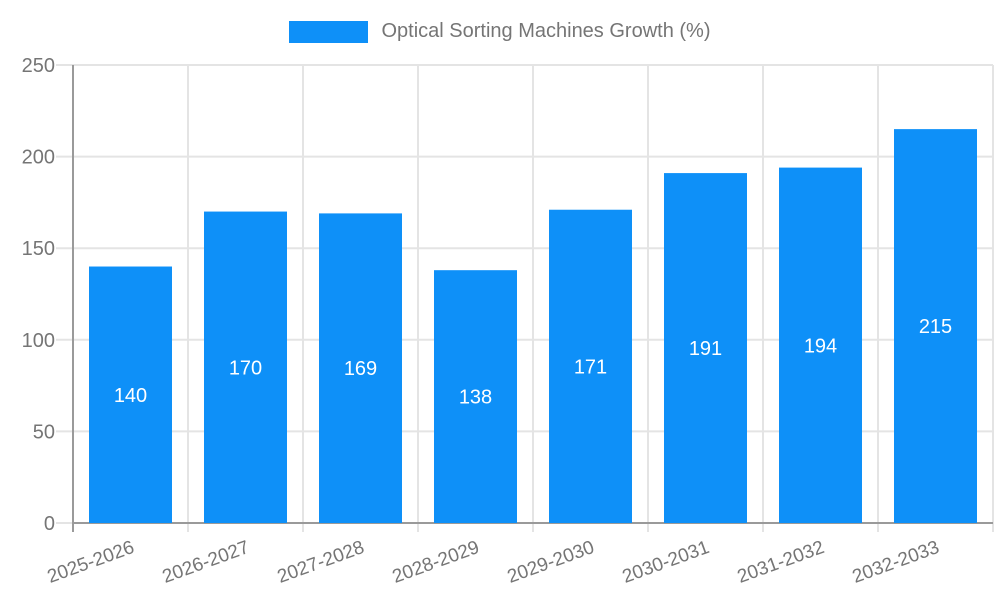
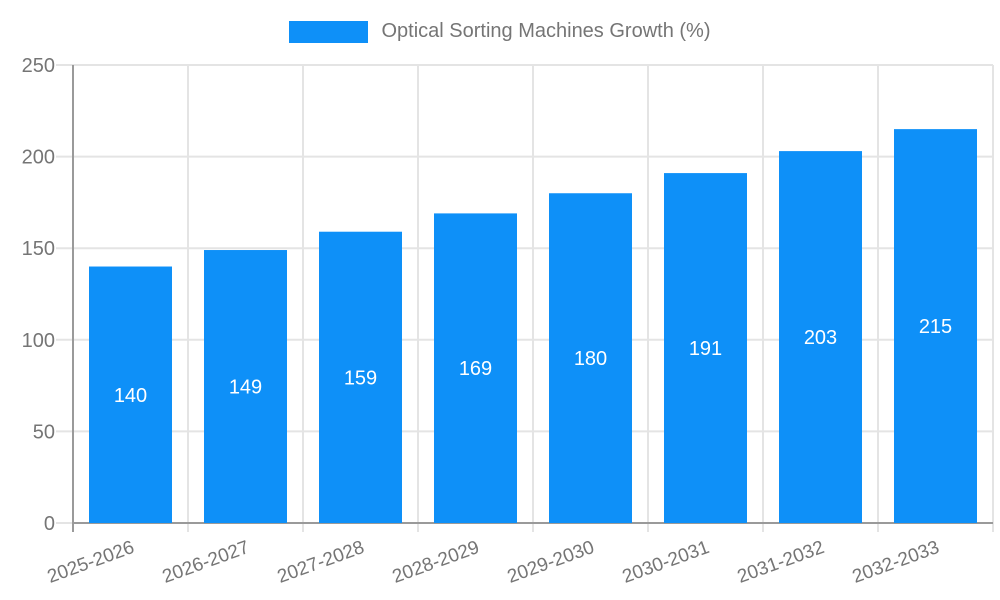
2026-2027: 170 -> 149
2027-2028: 169 -> 159
2028-2029: 138 -> 169
2029-2030: 171 -> 180
2031-2032: 194 -> 203
